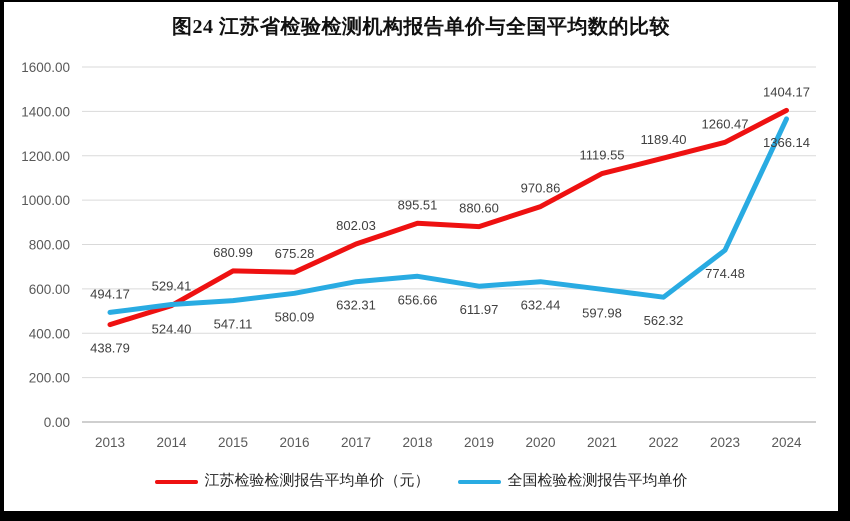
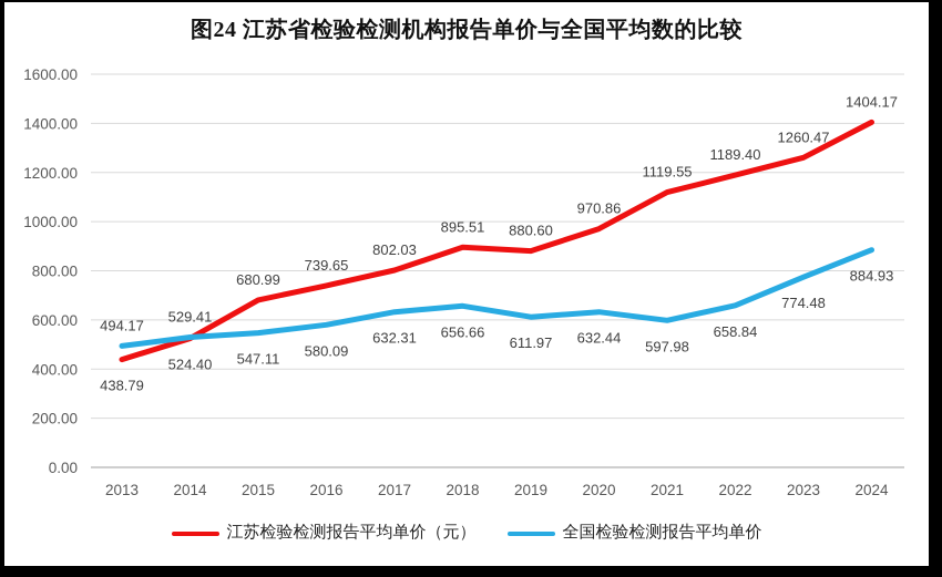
江苏检验检测报告平均单价（元）/2016: 675.28 -> 739.65
全国检验检测报告平均单价/2022: 562.32 -> 658.84
全国检验检测报告平均单价/2024: 1366.14 -> 884.93
